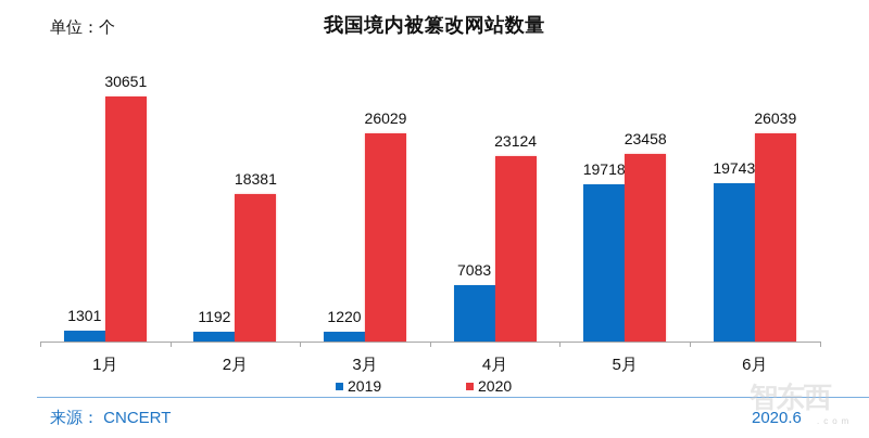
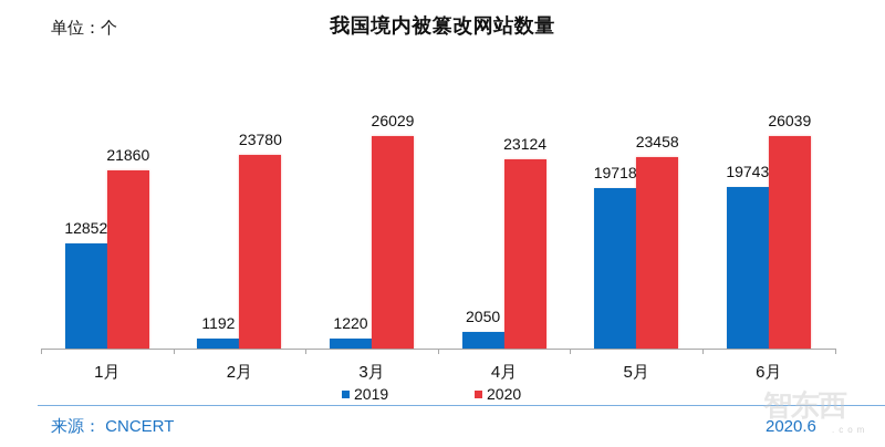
2019/1月: 1301 -> 12852
2020/1月: 30651 -> 21860
2020/2月: 18381 -> 23780
2019/4月: 7083 -> 2050
